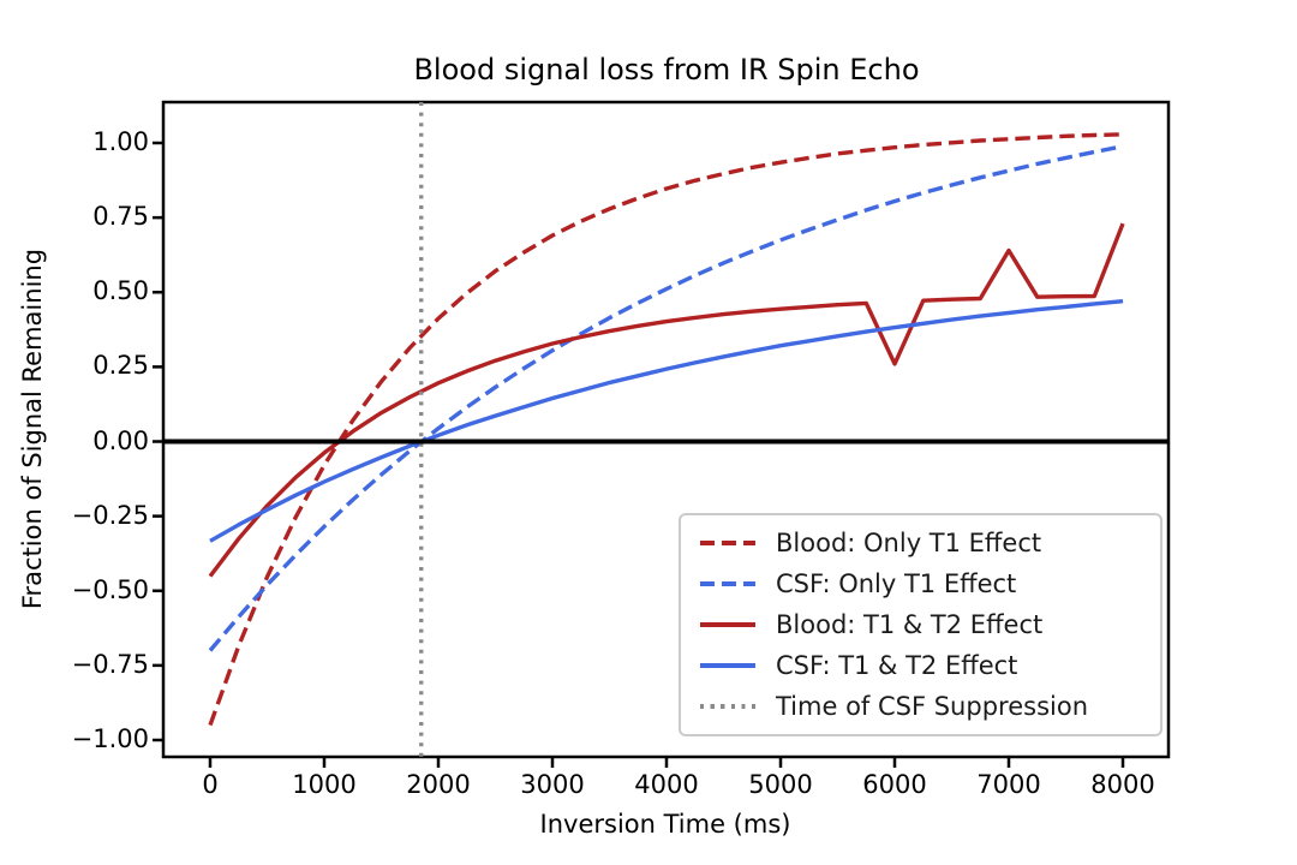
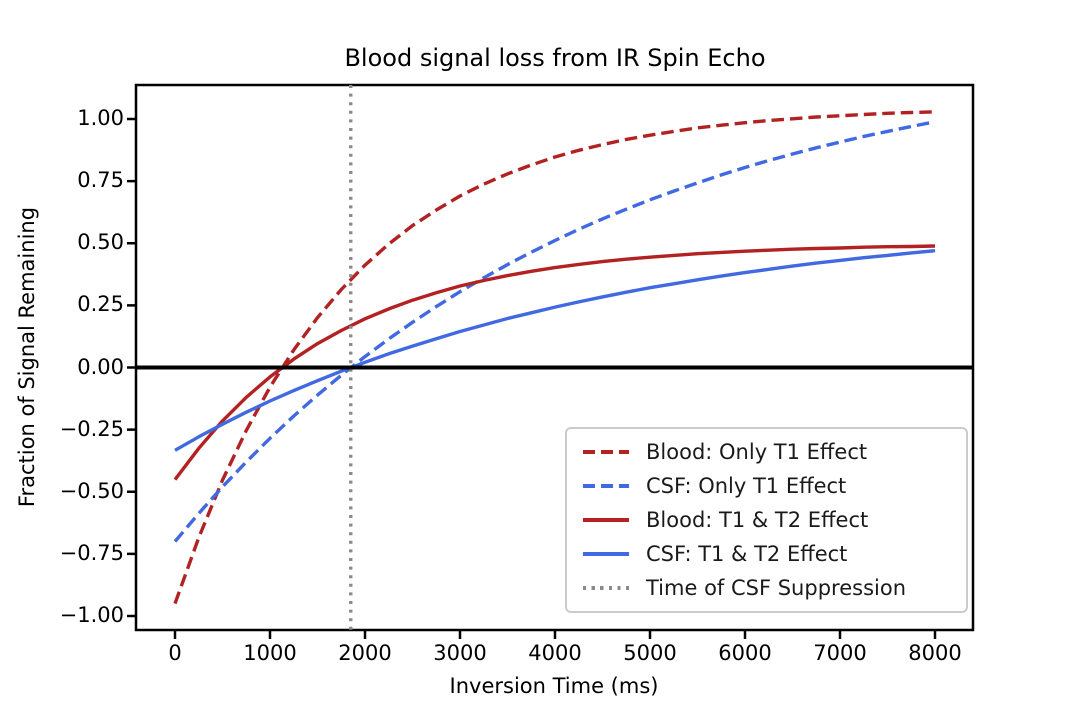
Blood: T1 & T2 Effect/6000: 0.26 -> 0.47
Blood: T1 & T2 Effect/7000: 0.64 -> 0.48
Blood: T1 & T2 Effect/8000: 0.73 -> 0.49
